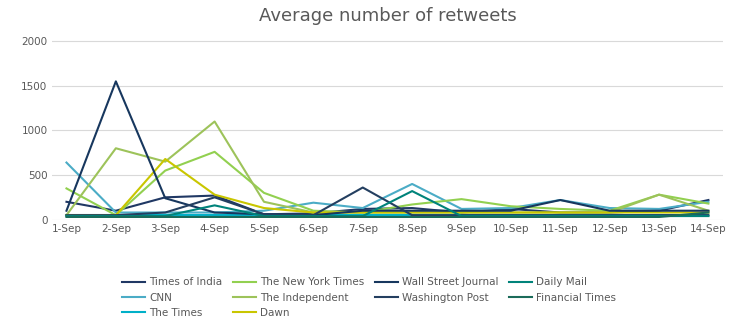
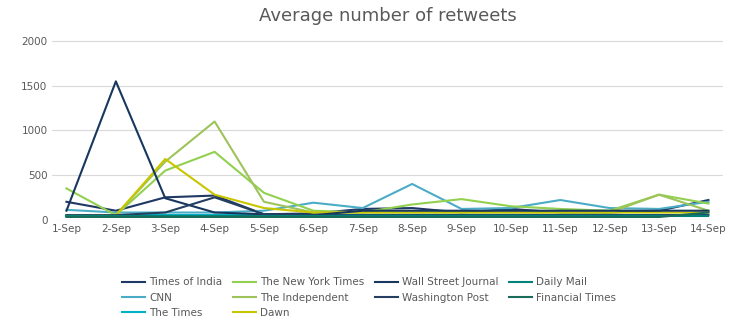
CNN/1-Sep: 640 -> 110
The Independent/2-Sep: 800 -> 50
Daily Mail/4-Sep: 160 -> 40
Washington Post/7-Sep: 360 -> 50
Daily Mail/8-Sep: 320 -> 40
Wall Street Journal/11-Sep: 220 -> 100
